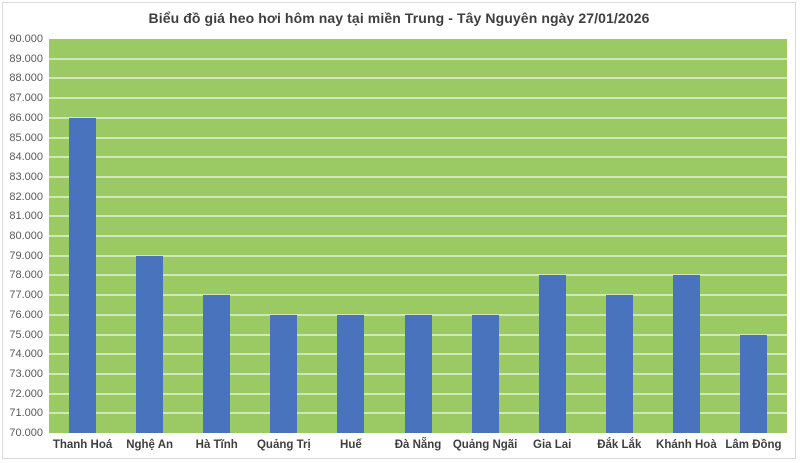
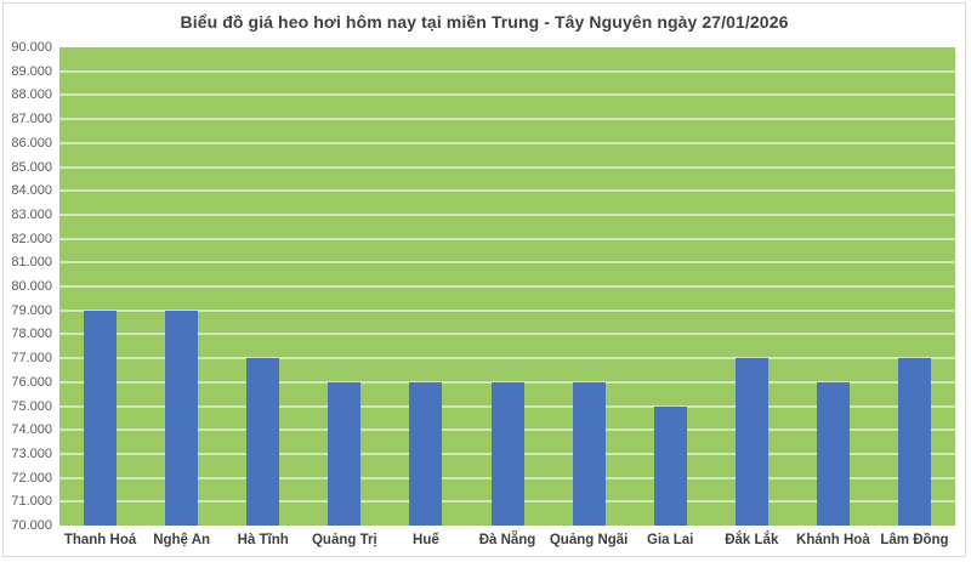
Thanh Hoá: 86000 -> 79000
Gia Lai: 78000 -> 75000
Khánh Hoà: 78000 -> 76000
Lâm Đồng: 75000 -> 77000
